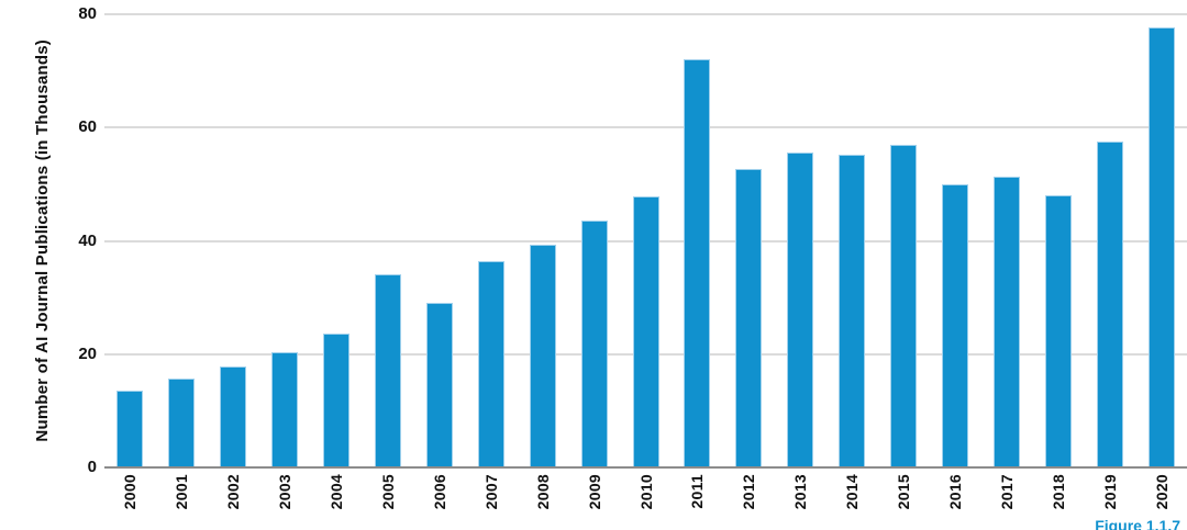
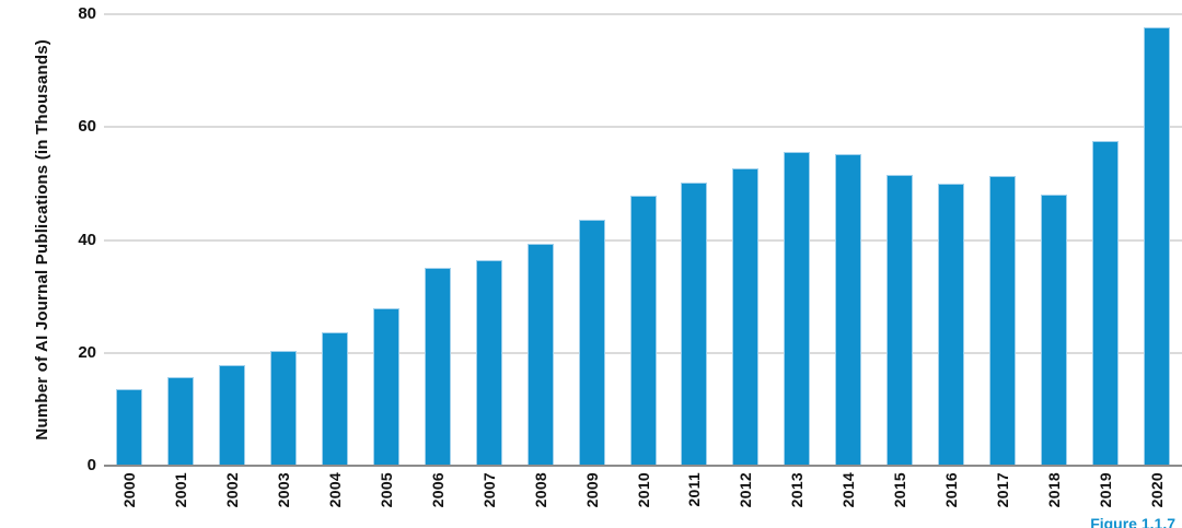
2005: 34 -> 28
2006: 29 -> 35
2011: 72 -> 50
2015: 57 -> 52
